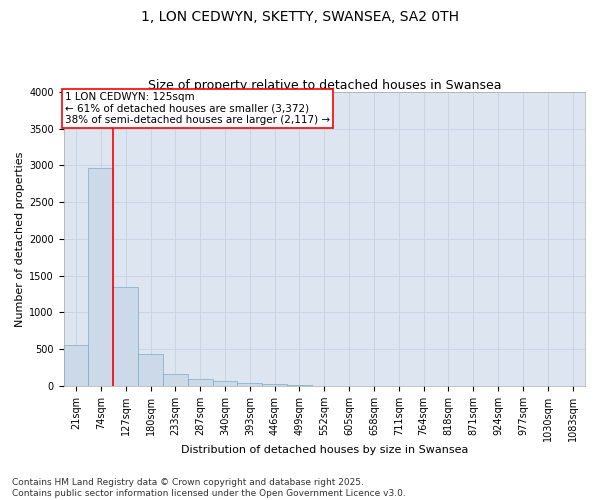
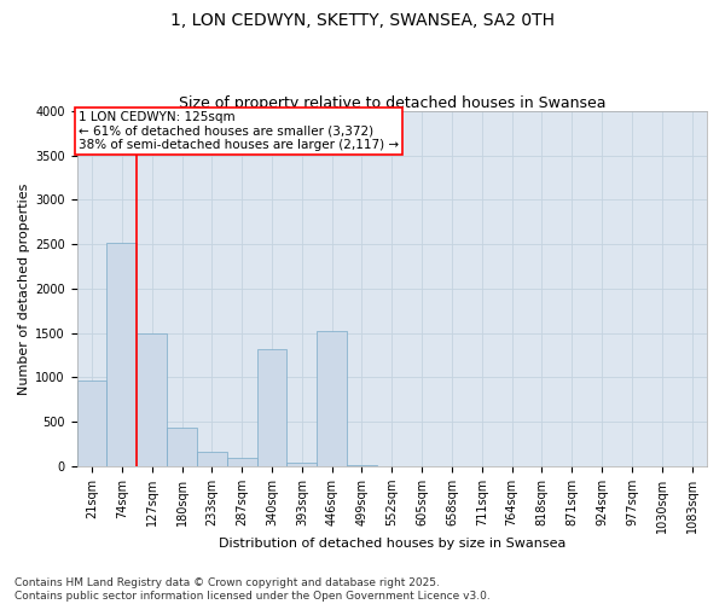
21sqm: 560 -> 960
74sqm: 2960 -> 2520
127sqm: 1340 -> 1500
340sqm: 60 -> 1320
446sqm: 30 -> 1520
